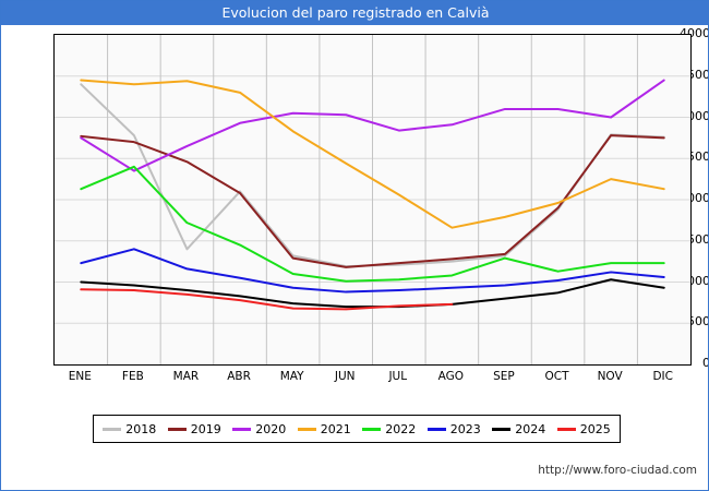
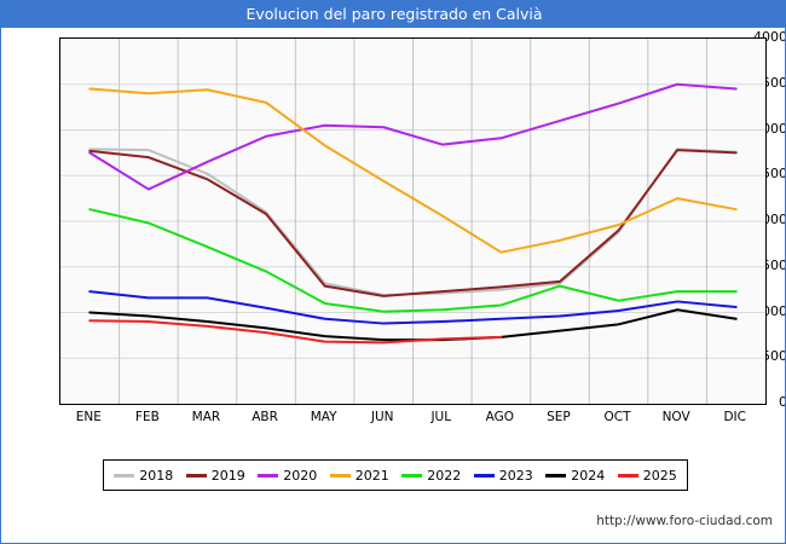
2018/ENE: 3400 -> 2800
2022/FEB: 2400 -> 2000
2023/FEB: 1400 -> 1200
2018/MAR: 1400 -> 2500
2020/OCT: 3100 -> 3300
2020/NOV: 3000 -> 3500
